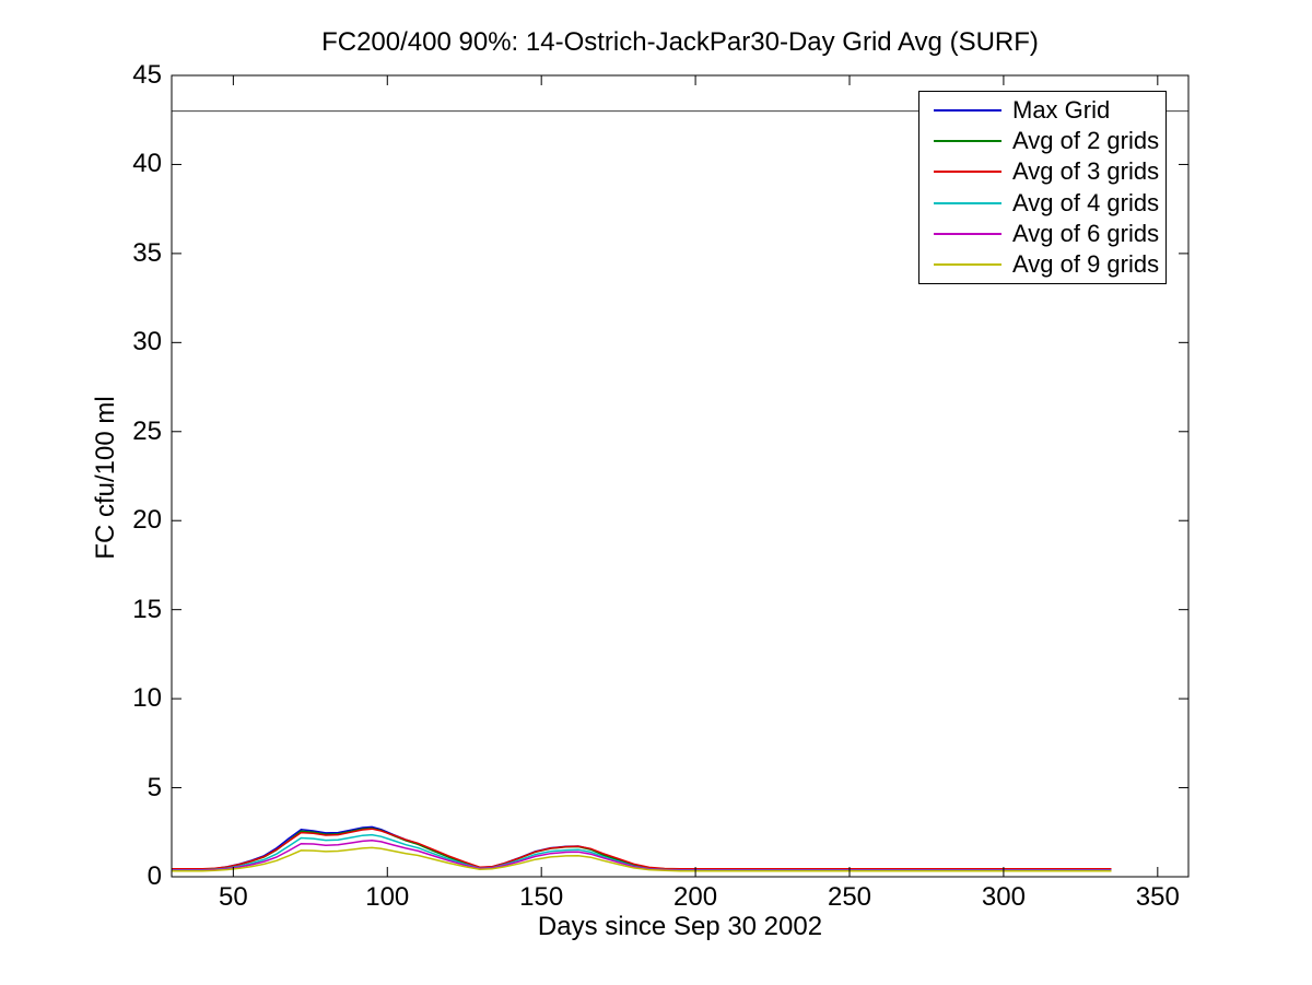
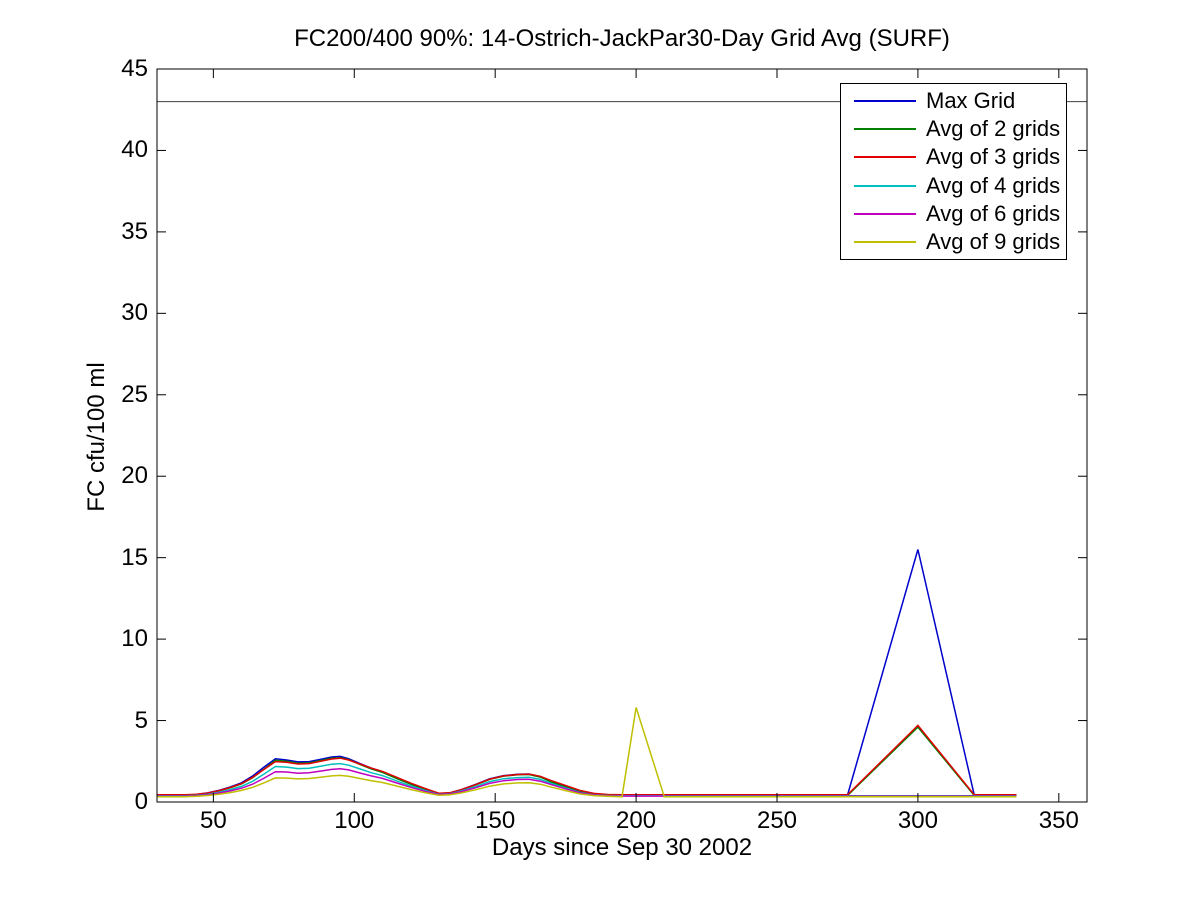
Avg of 9 grids/200: 0.3 -> 5.8
Max Grid/300: 0.4 -> 15.5
Avg of 2 grids/300: 0.4 -> 4.6
Avg of 3 grids/300: 0.4 -> 4.7
